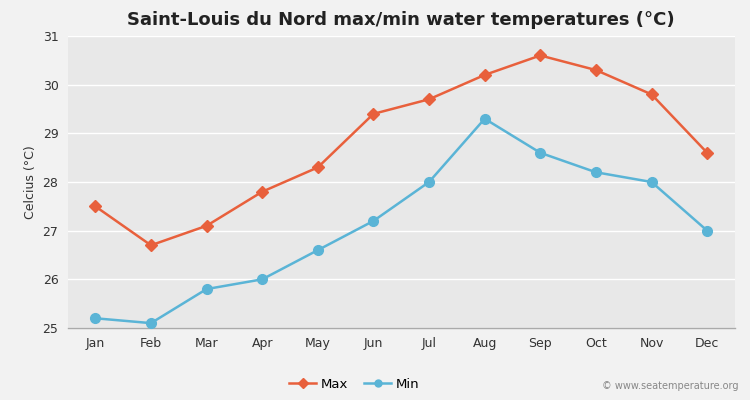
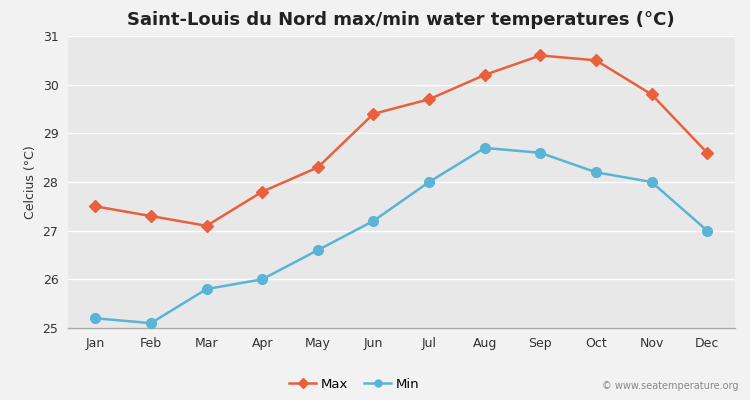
Max/Feb: 26.7 -> 27.3
Min/Aug: 29.3 -> 28.7
Max/Oct: 30.3 -> 30.5
